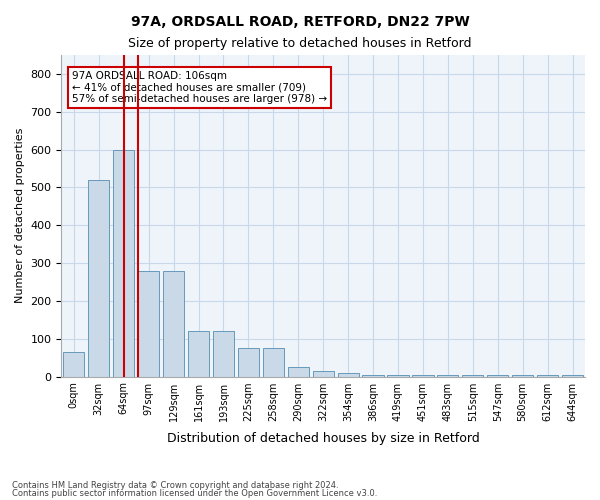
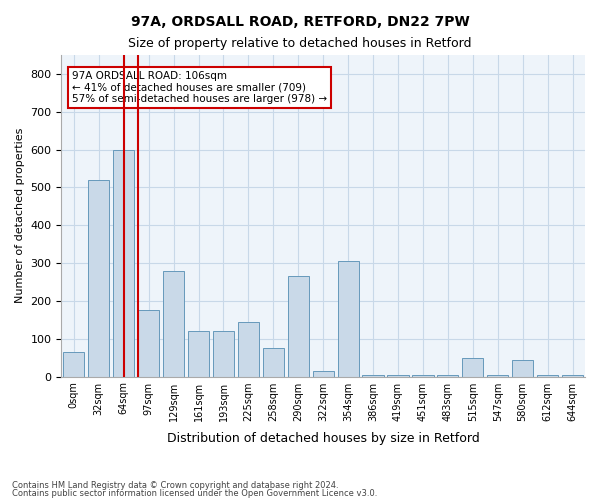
97sqm: 280 -> 175
225sqm: 75 -> 145
290sqm: 25 -> 265
354sqm: 10 -> 305
515sqm: 5 -> 50
580sqm: 5 -> 45
